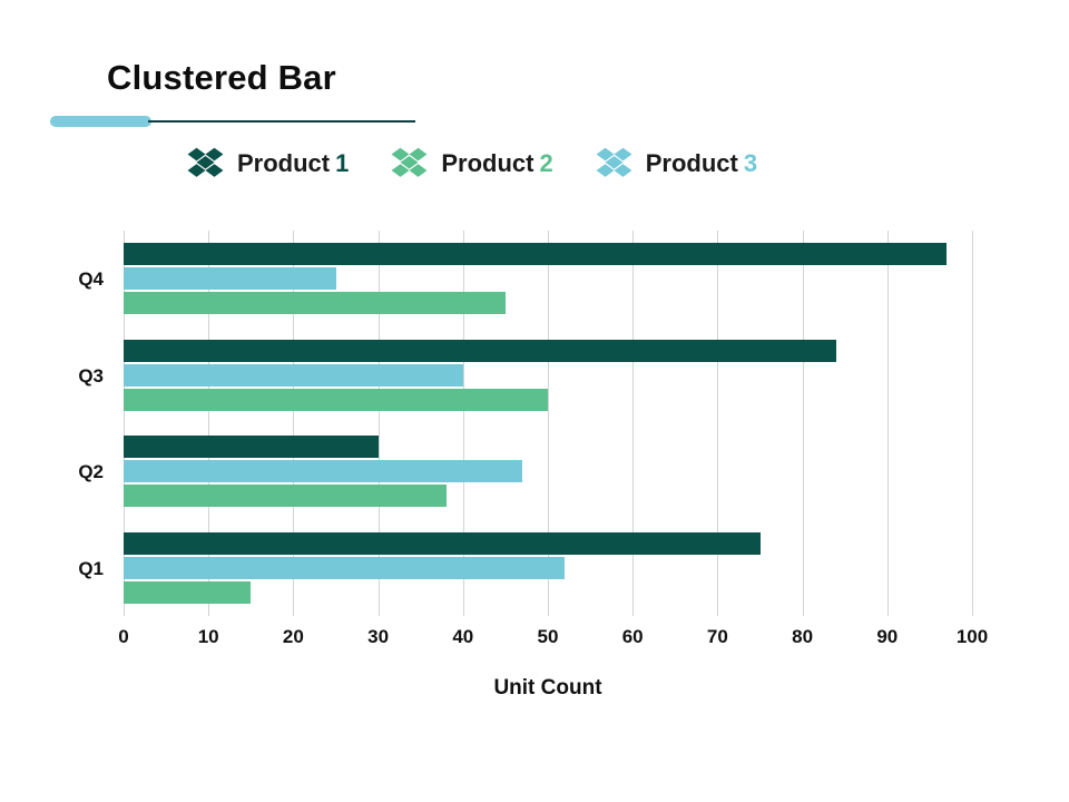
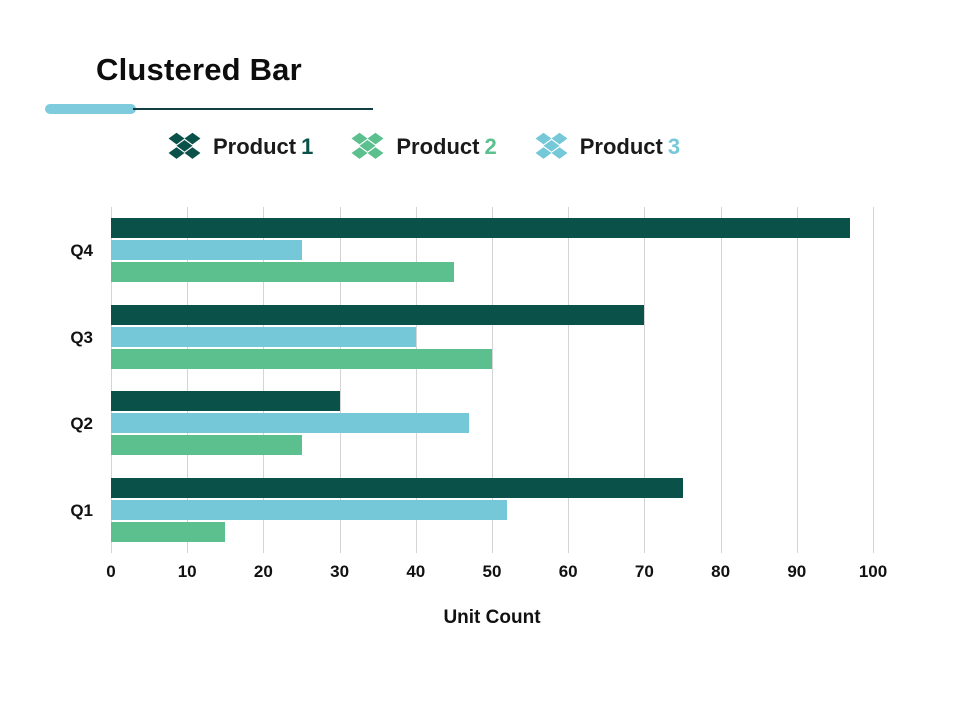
Product 1/Q3: 84 -> 70
Product 2/Q2: 38 -> 25
